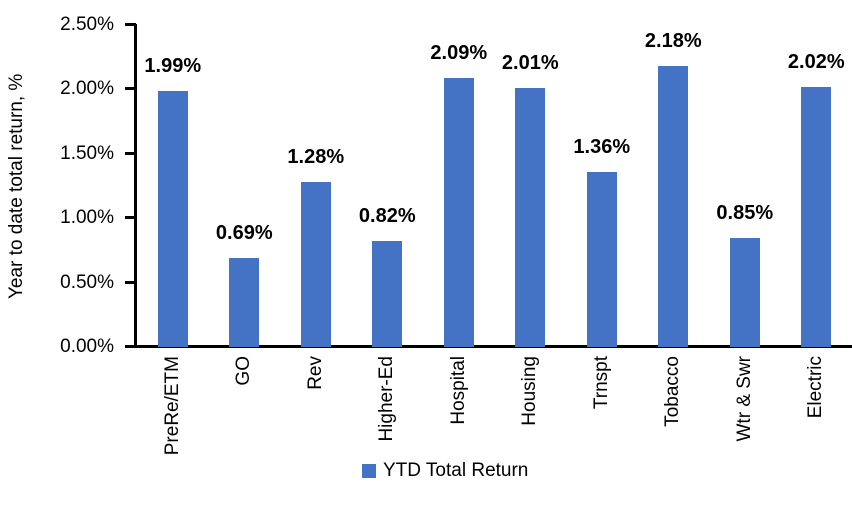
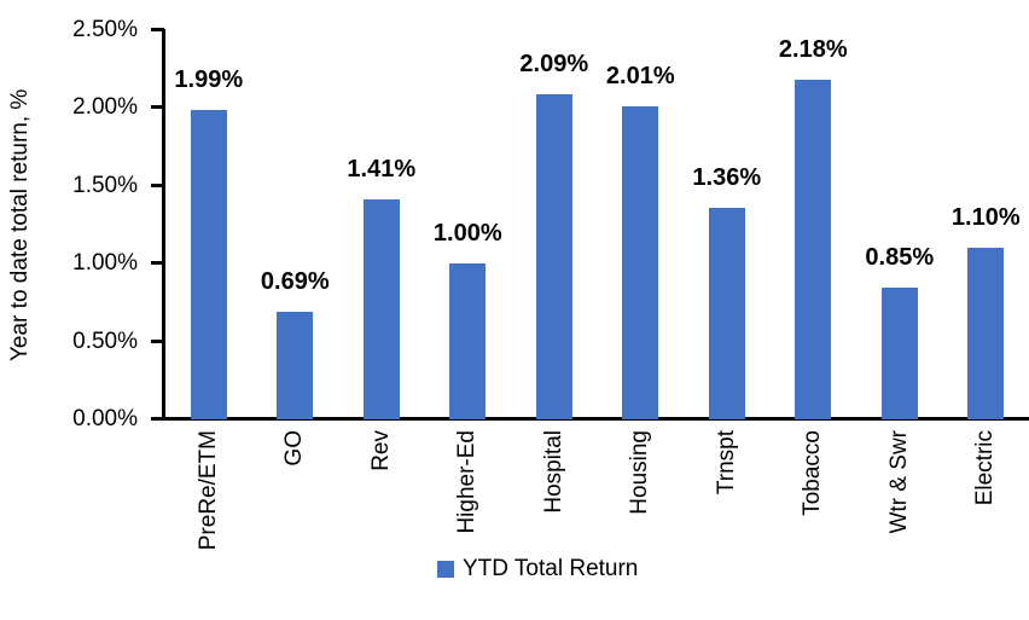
Rev: 1.28% -> 1.41%
Higher-Ed: 0.82% -> 1.00%
Electric: 2.02% -> 1.10%
